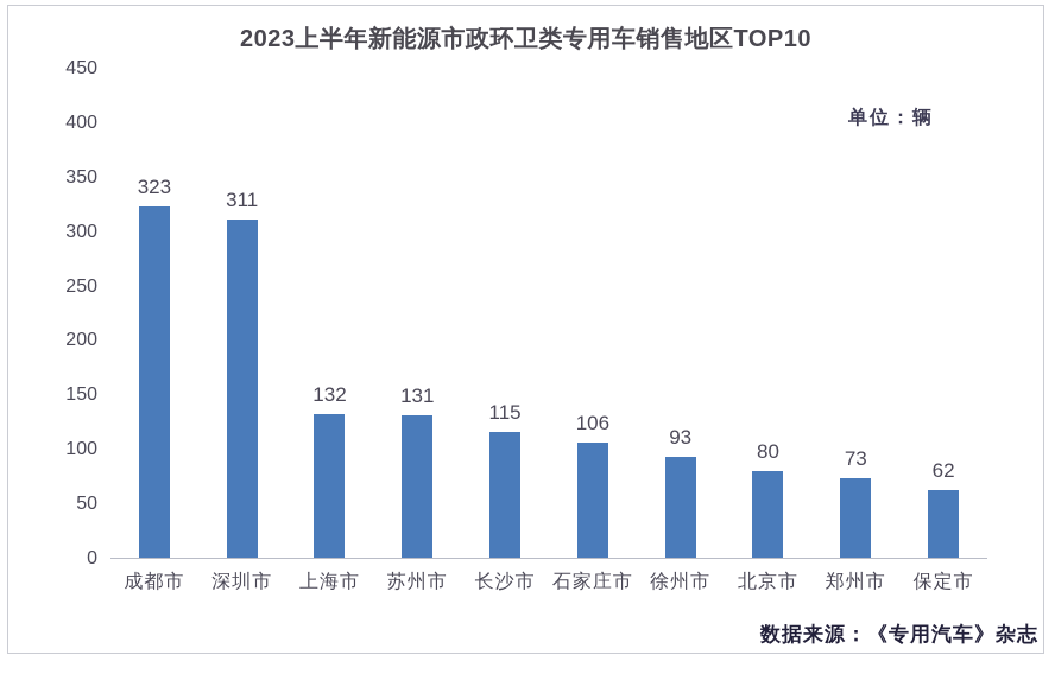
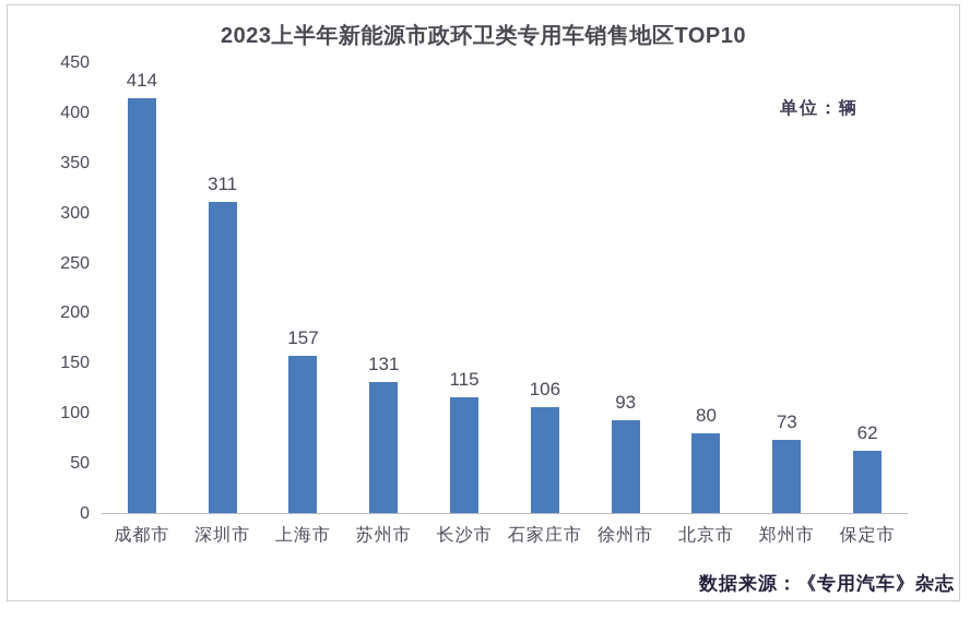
成都市: 323 -> 414
上海市: 132 -> 157
